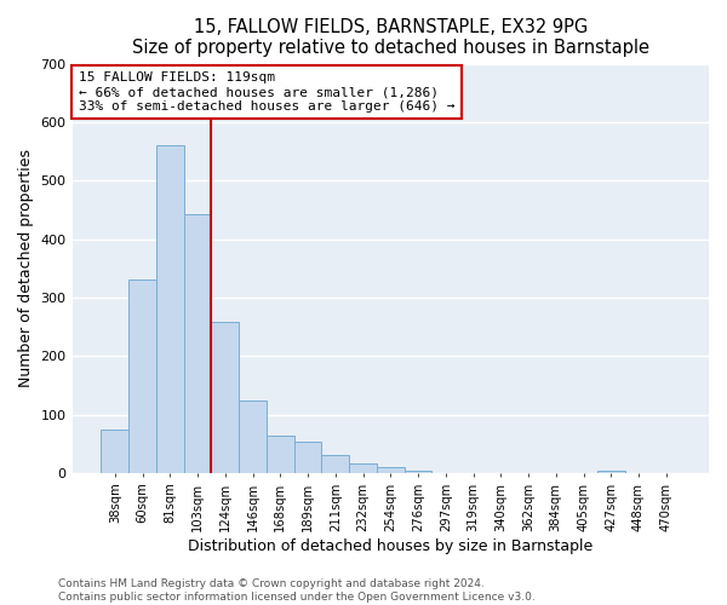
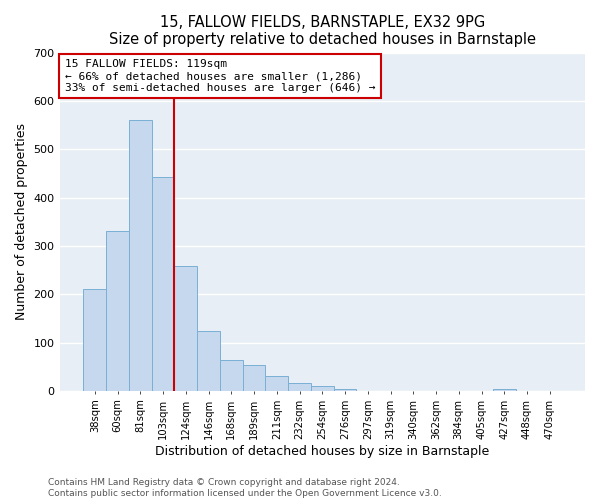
38sqm: 75 -> 210
